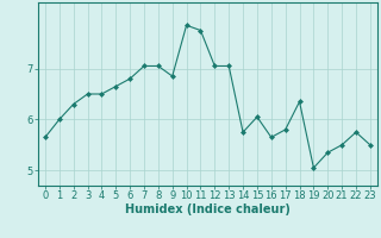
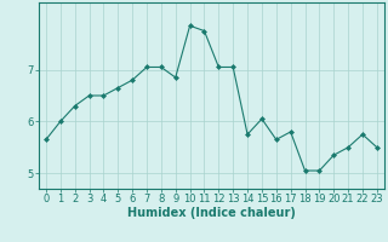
18: 6.35 -> 5.05
